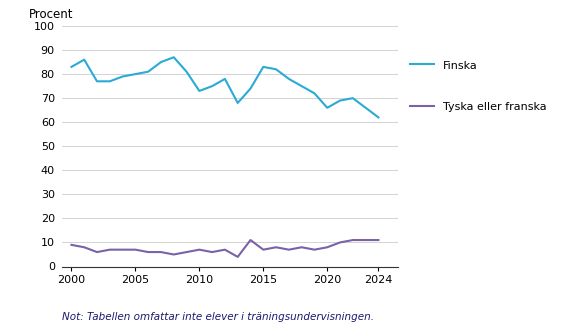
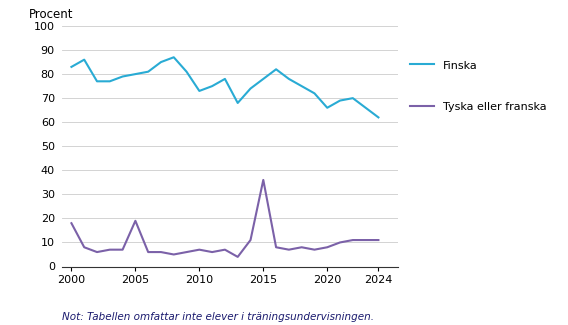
Tyska eller franska/2000: 9 -> 18
Tyska eller franska/2005: 7 -> 19
Finska/2015: 83 -> 78
Tyska eller franska/2015: 7 -> 36
